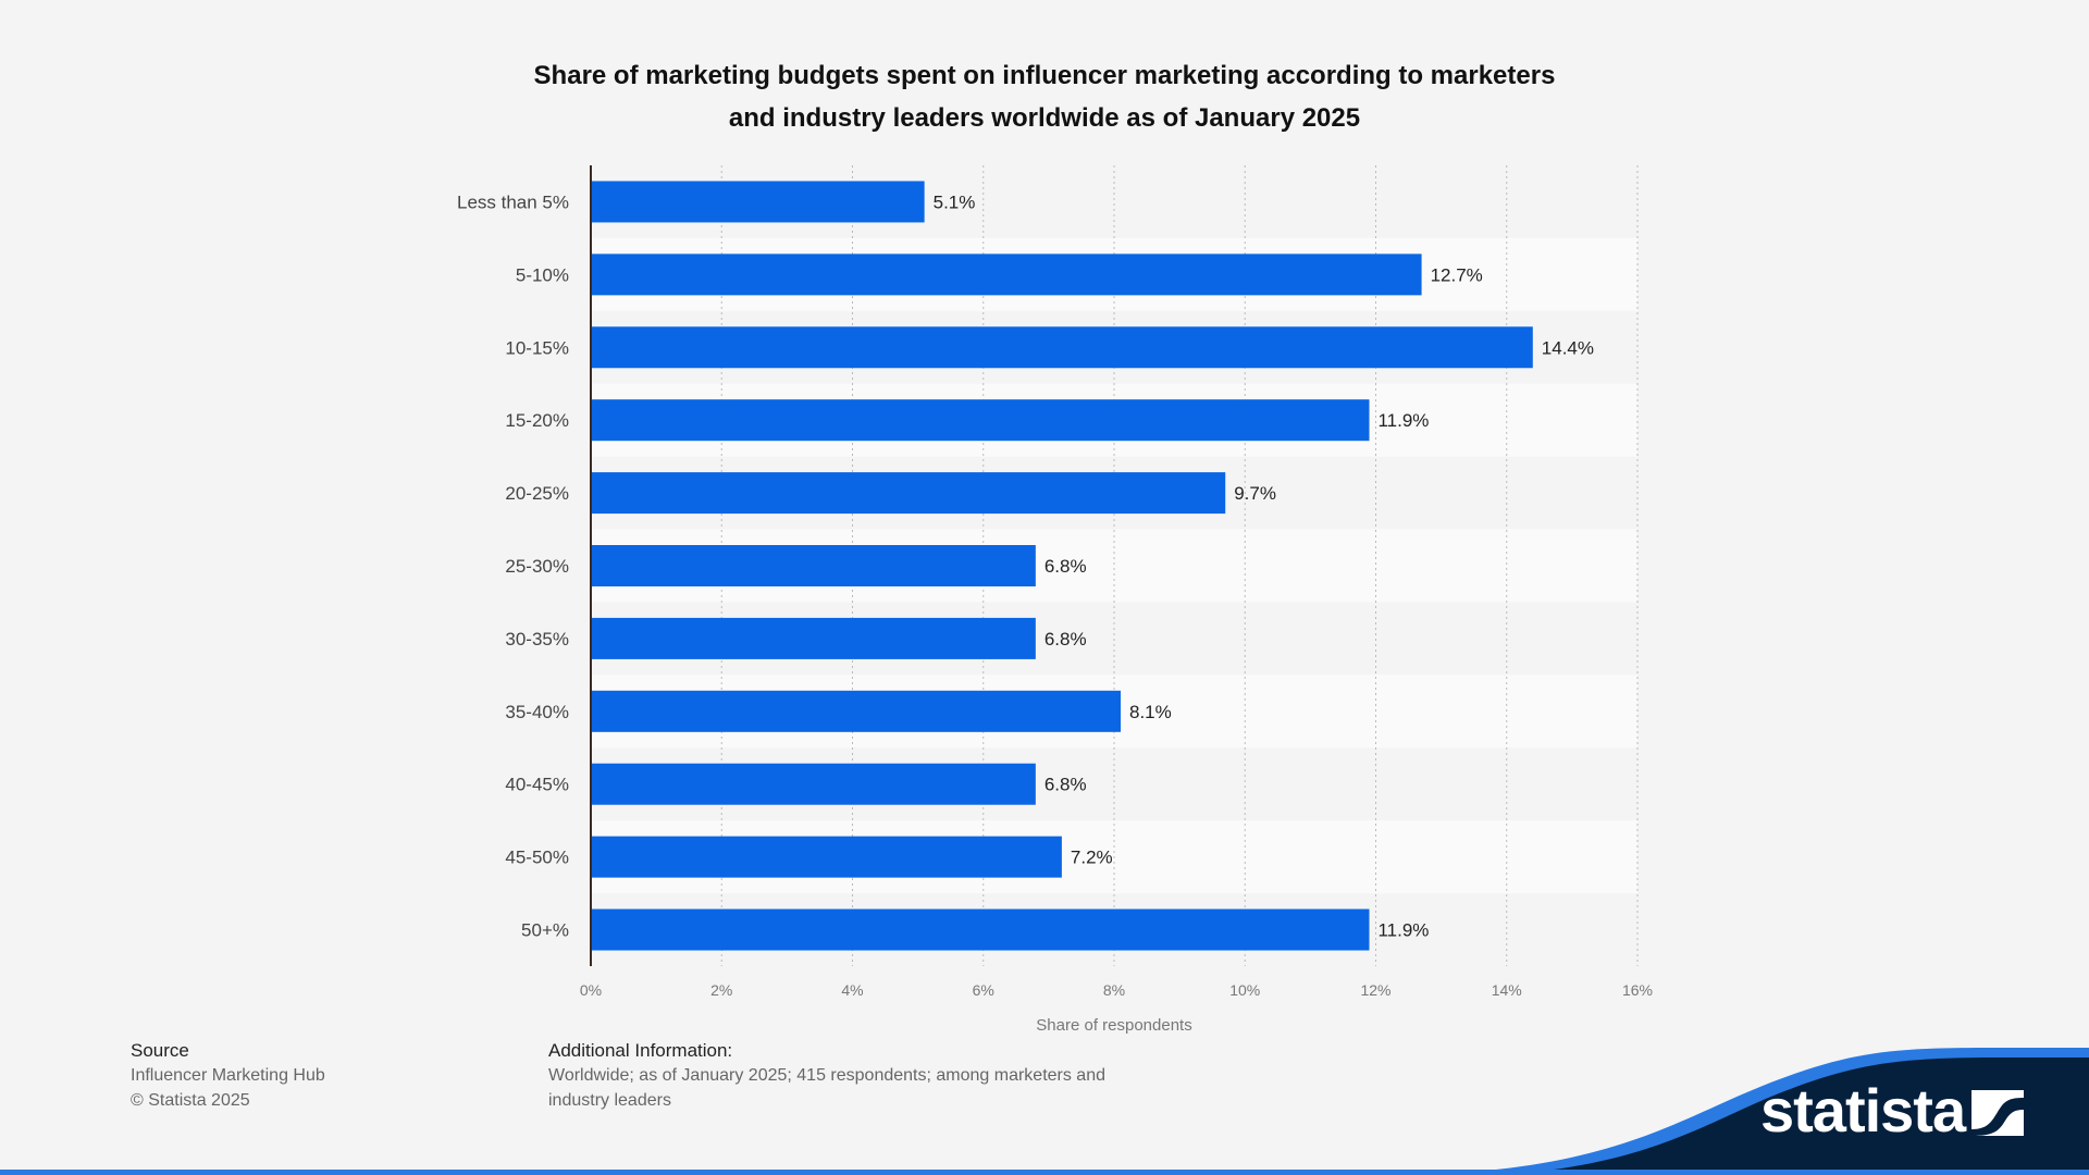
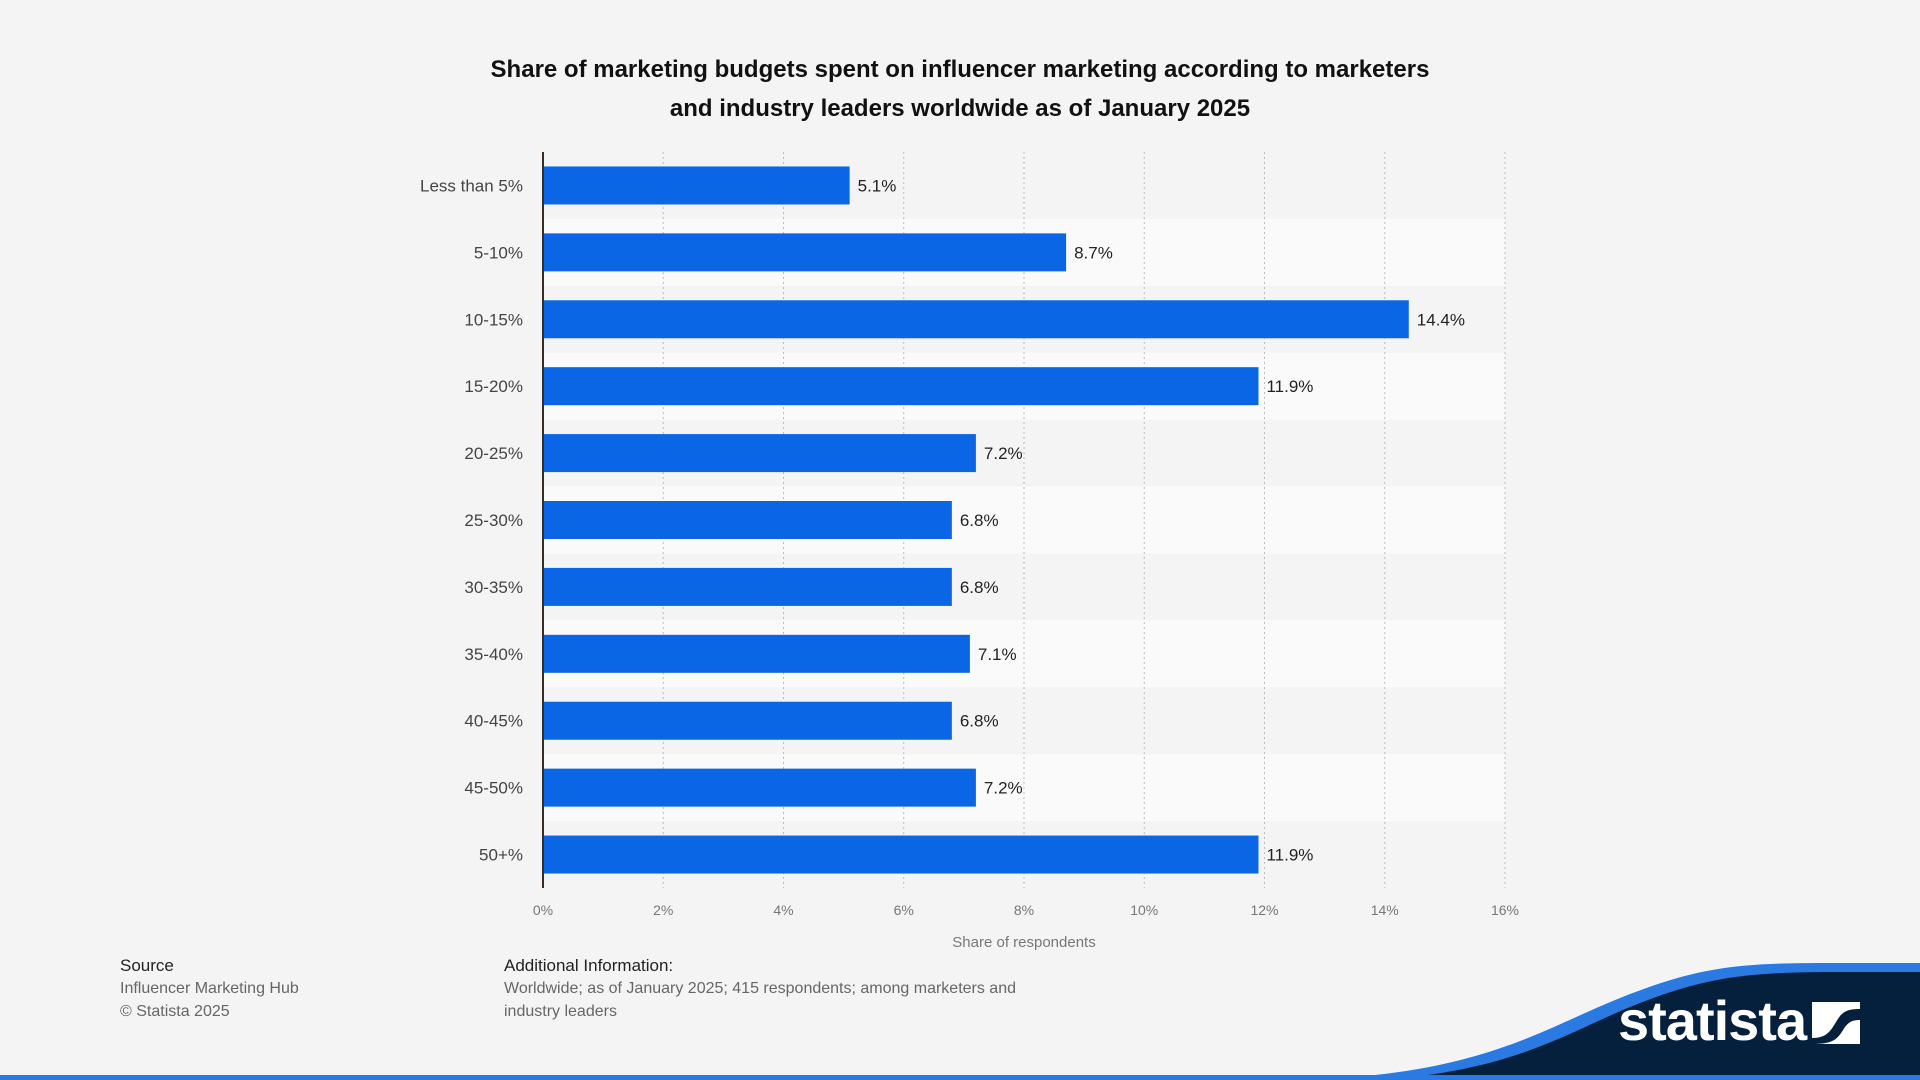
5-10%: 12.7% -> 8.7%
20-25%: 9.7% -> 7.2%
35-40%: 8.1% -> 7.1%
